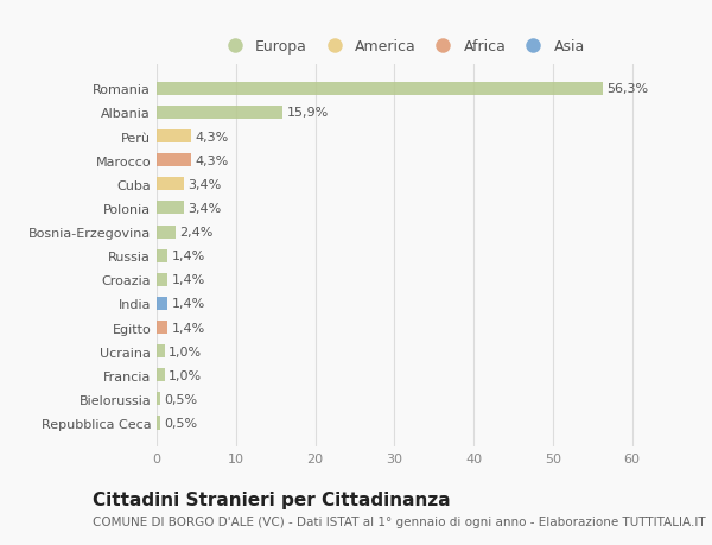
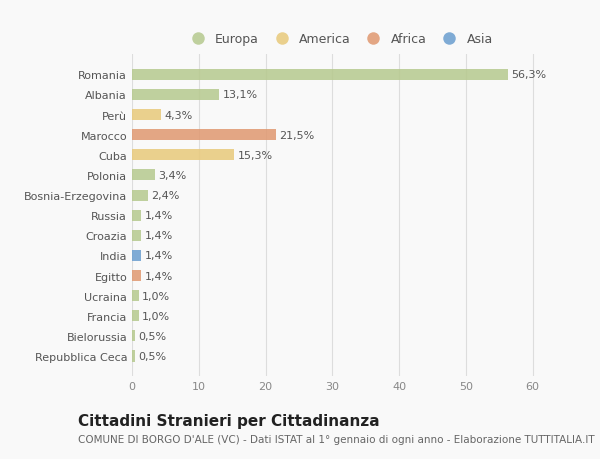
Albania: 15,9% -> 13,1%
Marocco: 4,3% -> 21,5%
Cuba: 3,4% -> 15,3%
